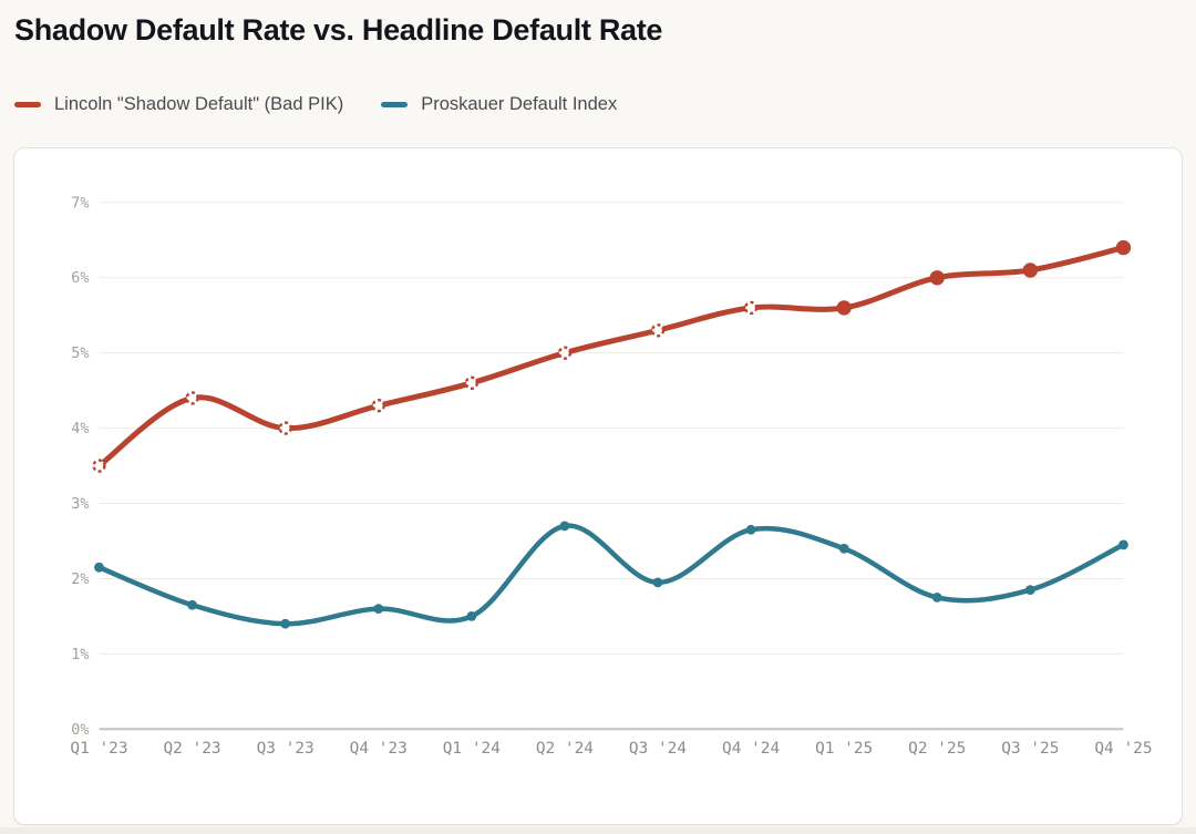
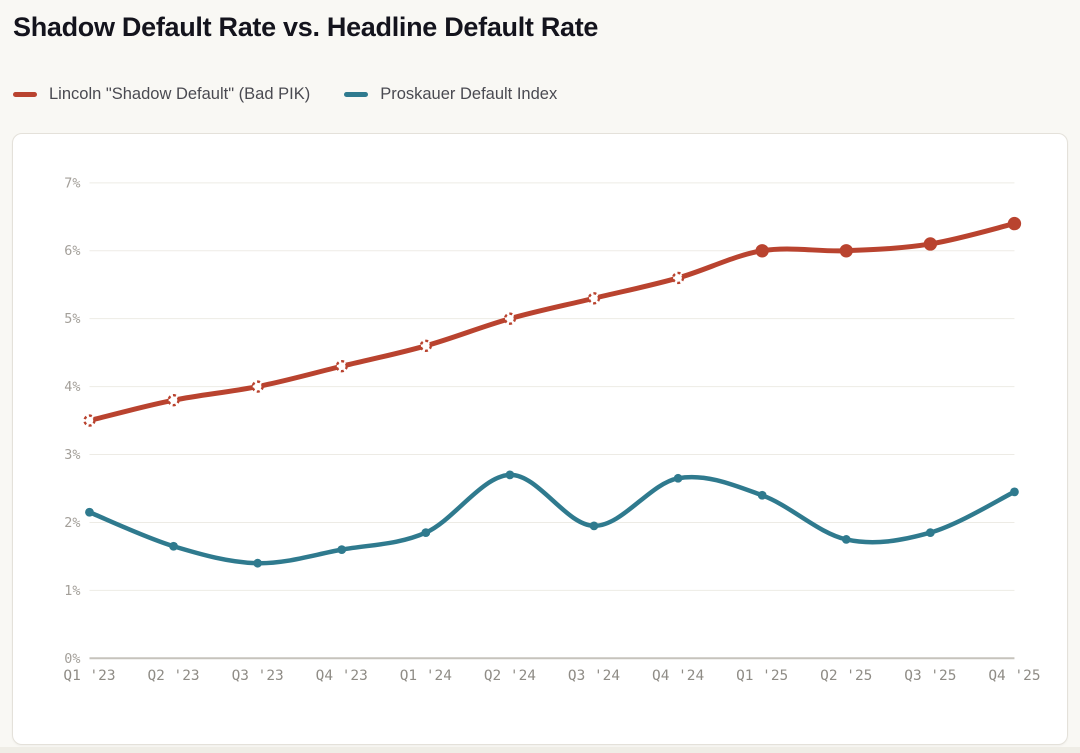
Lincoln "Shadow Default" (Bad PIK)/Q2 '23: 4.4% -> 3.8%
Proskauer Default Index/Q1 '24: 1.5% -> 1.9%
Lincoln "Shadow Default" (Bad PIK)/Q1 '25: 5.6% -> 6.0%
